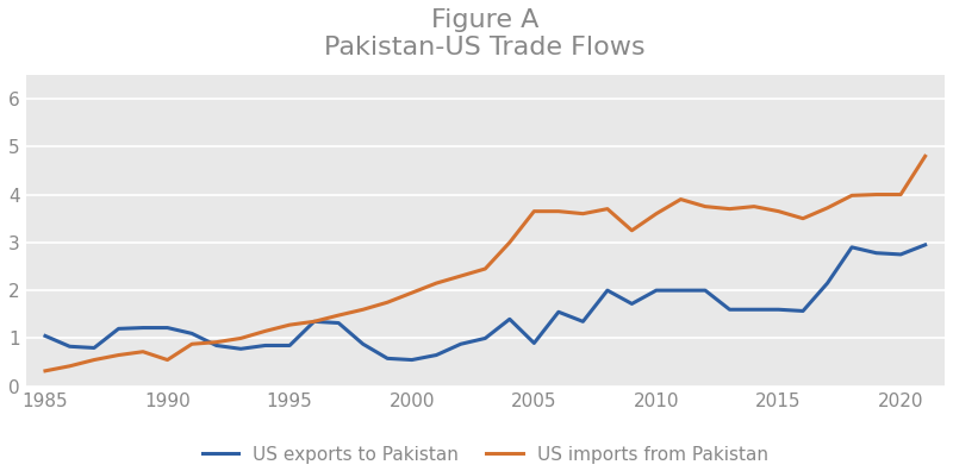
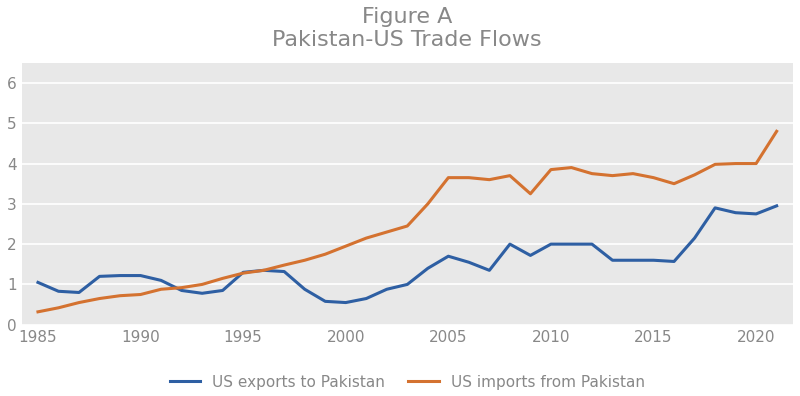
US imports from Pakistan/1990: 0.55 -> 0.75
US exports to Pakistan/1995: 0.85 -> 1.30
US exports to Pakistan/2005: 0.90 -> 1.70
US imports from Pakistan/2010: 3.60 -> 3.85
